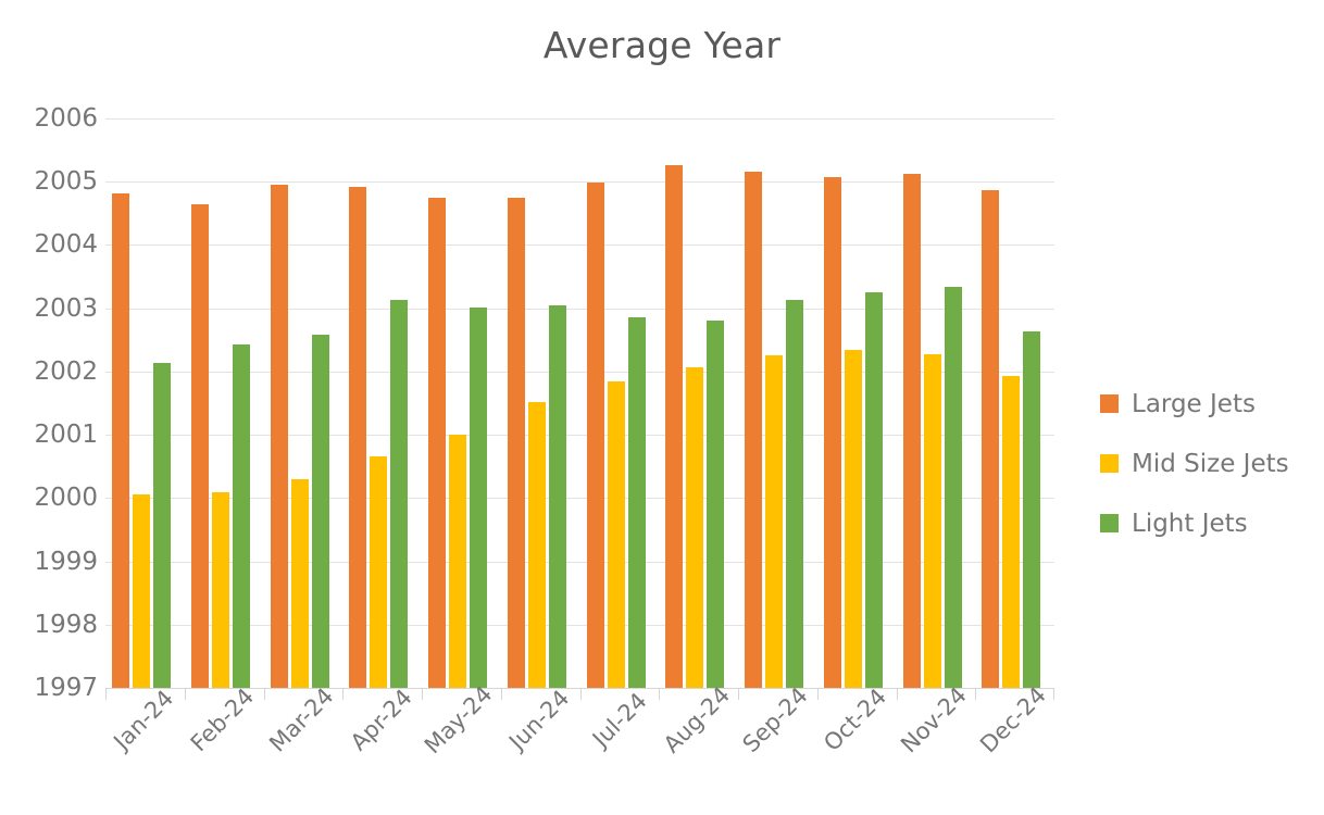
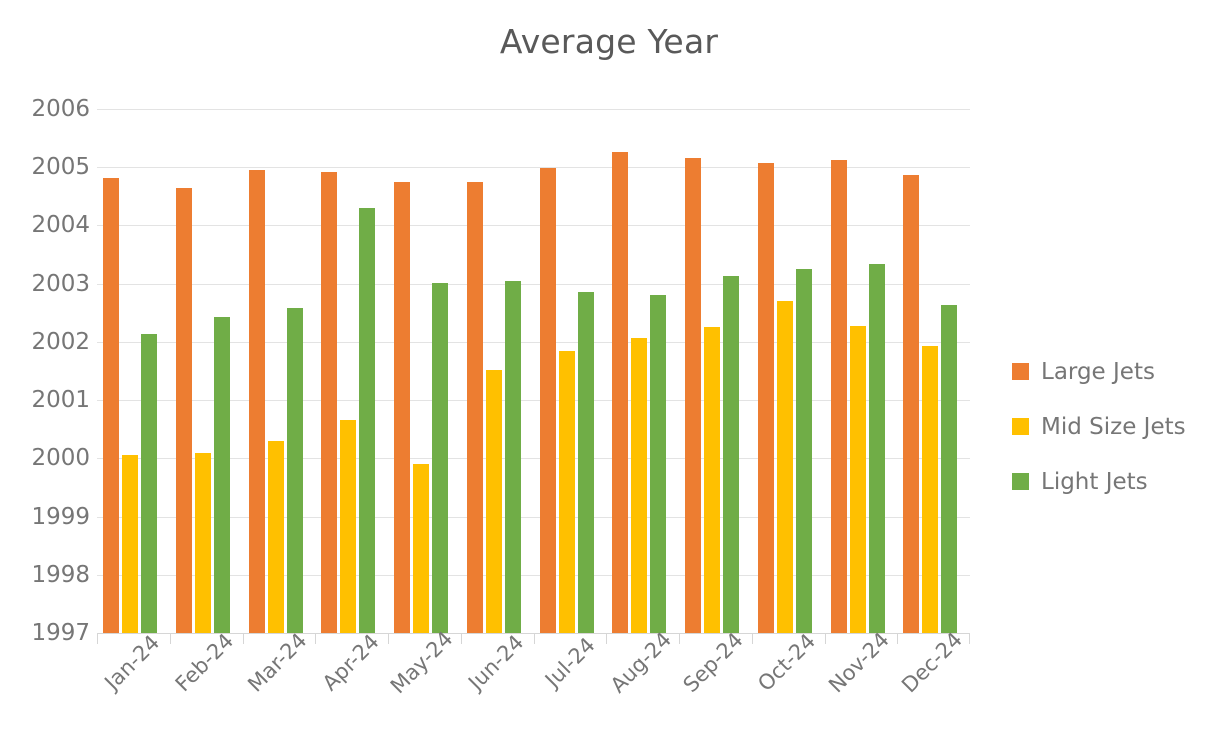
Light Jets/Apr-24: 2003.1 -> 2004.3
Mid Size Jets/May-24: 2001.0 -> 1999.9
Mid Size Jets/Oct-24: 2002.3 -> 2002.7
